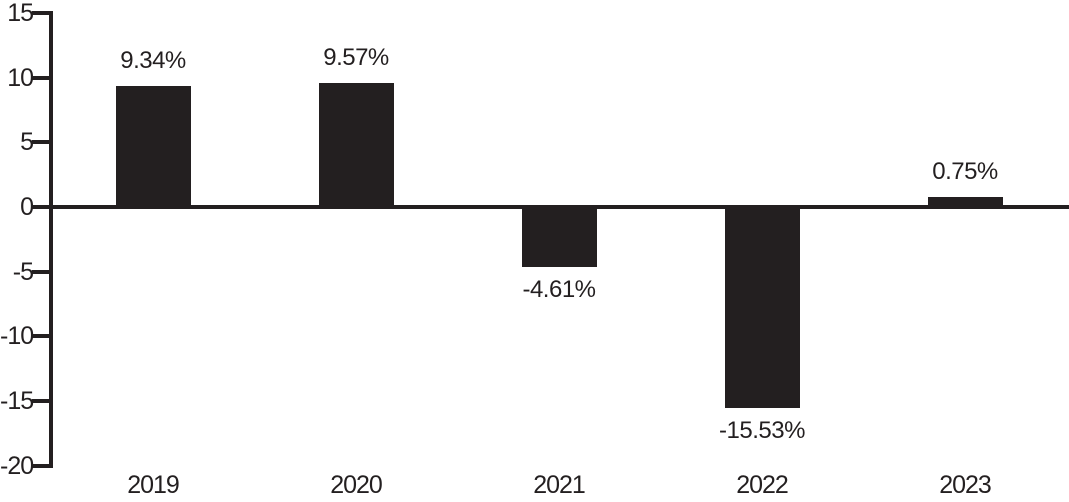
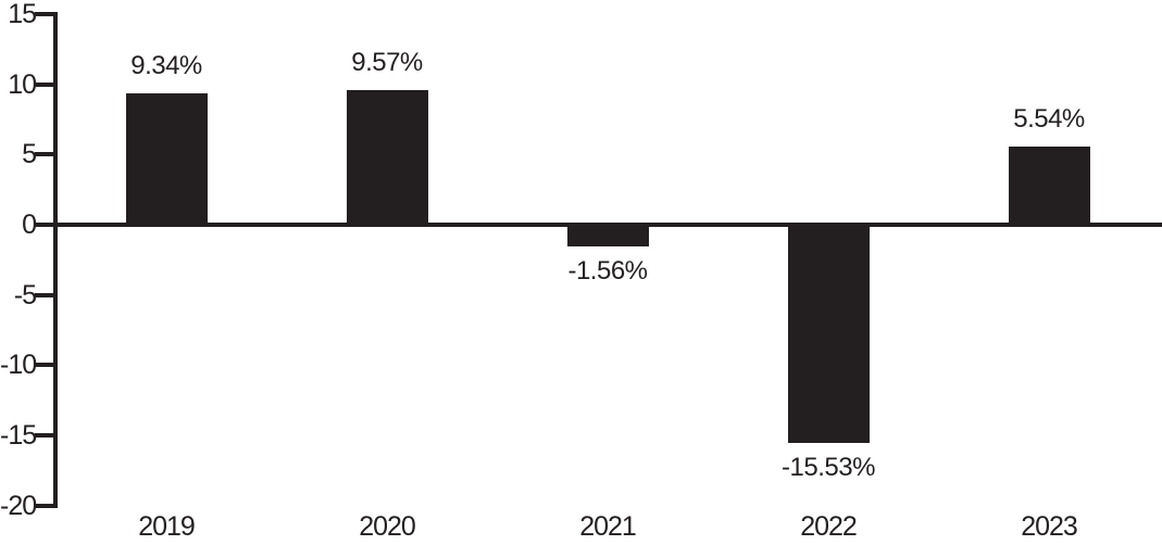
2021: -4.61% -> -1.56%
2023: 0.75% -> 5.54%
